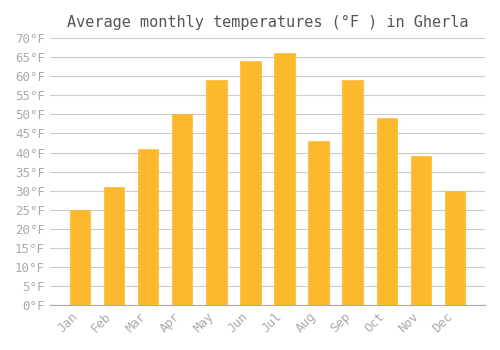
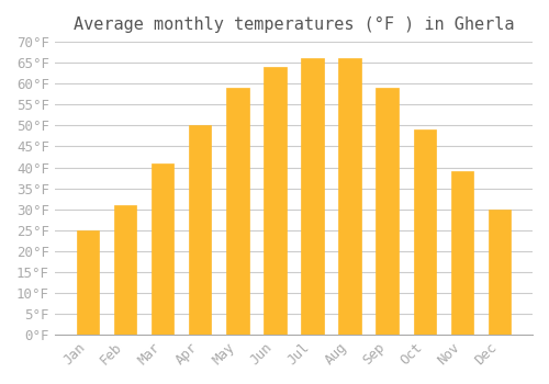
Aug: 43°F -> 66°F
